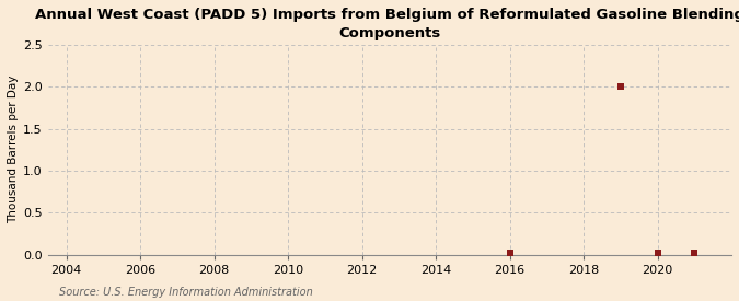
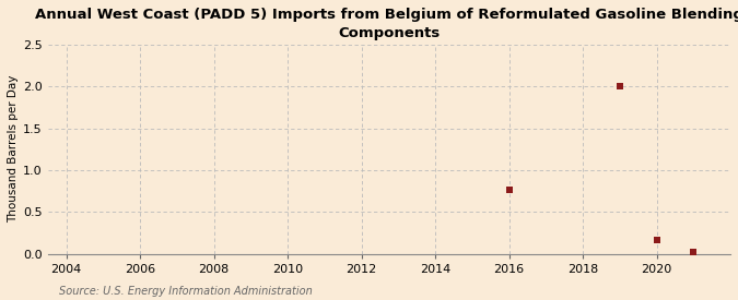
2016: 0.02 -> 0.76
2020: 0.02 -> 0.16
